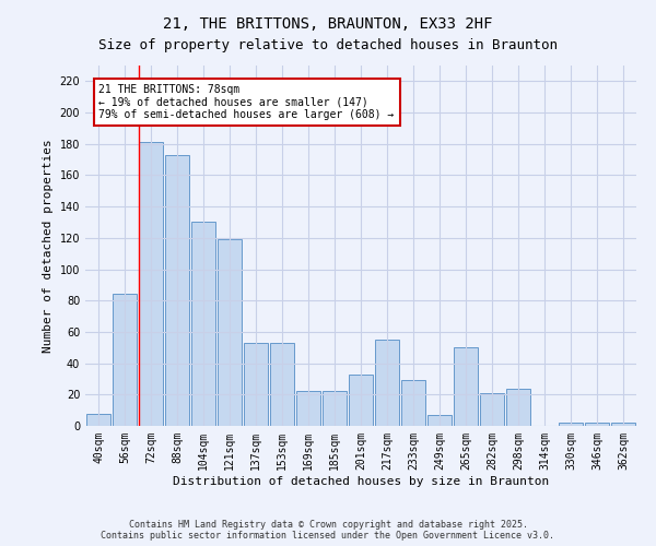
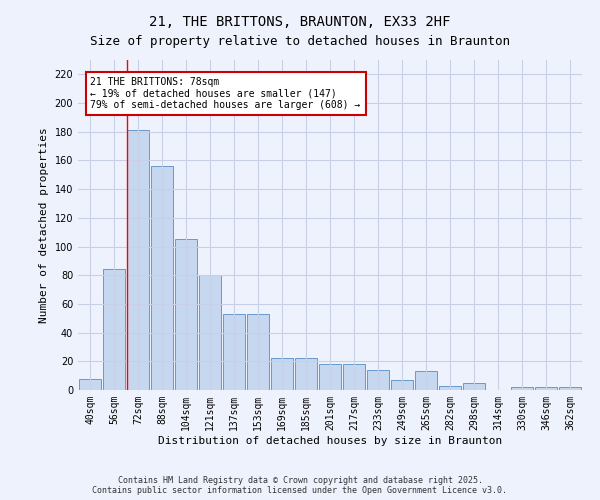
88sqm: 173 -> 156
104sqm: 130 -> 105
121sqm: 119 -> 80
201sqm: 33 -> 18
217sqm: 55 -> 18
233sqm: 29 -> 14
265sqm: 50 -> 13
282sqm: 21 -> 3
298sqm: 24 -> 5
